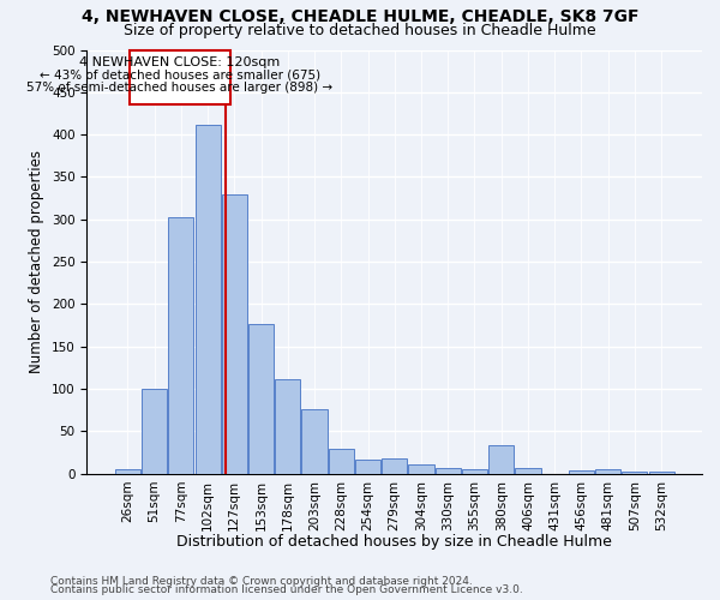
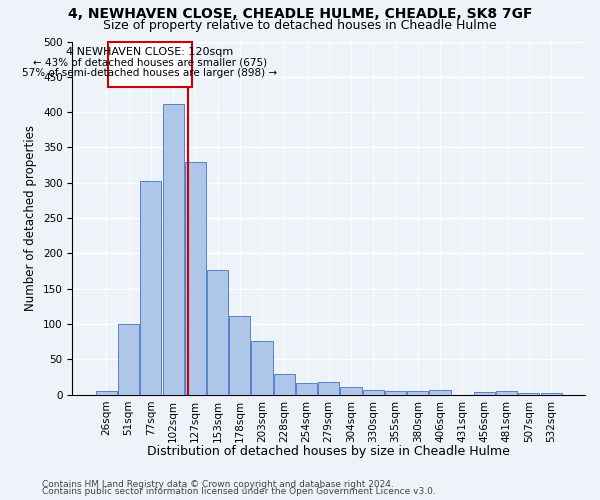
380sqm: 34 -> 5
